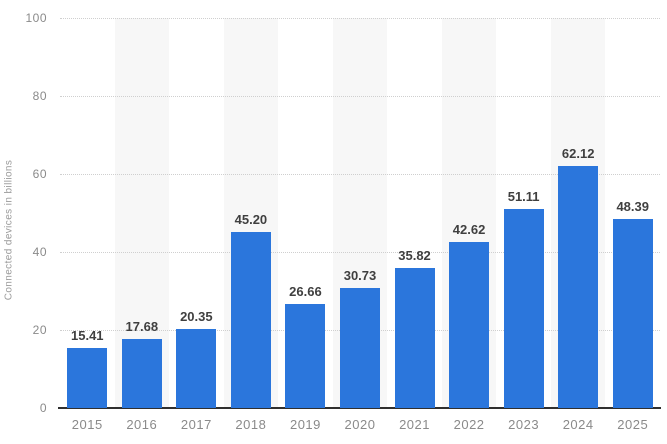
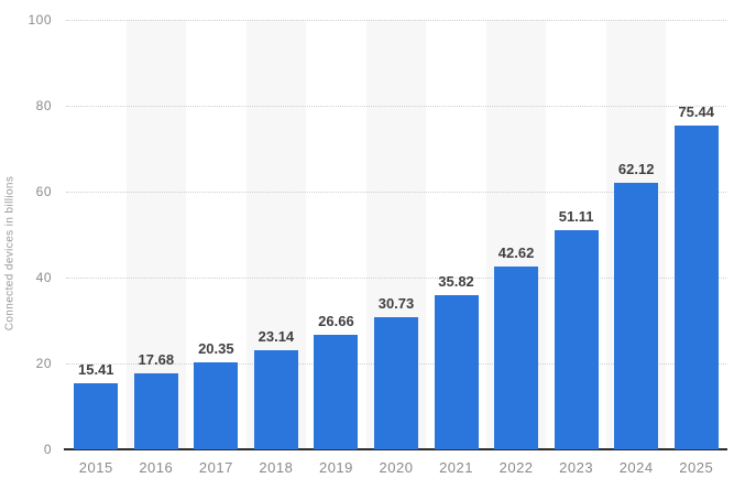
2018: 45.20 -> 23.14
2025: 48.39 -> 75.44
